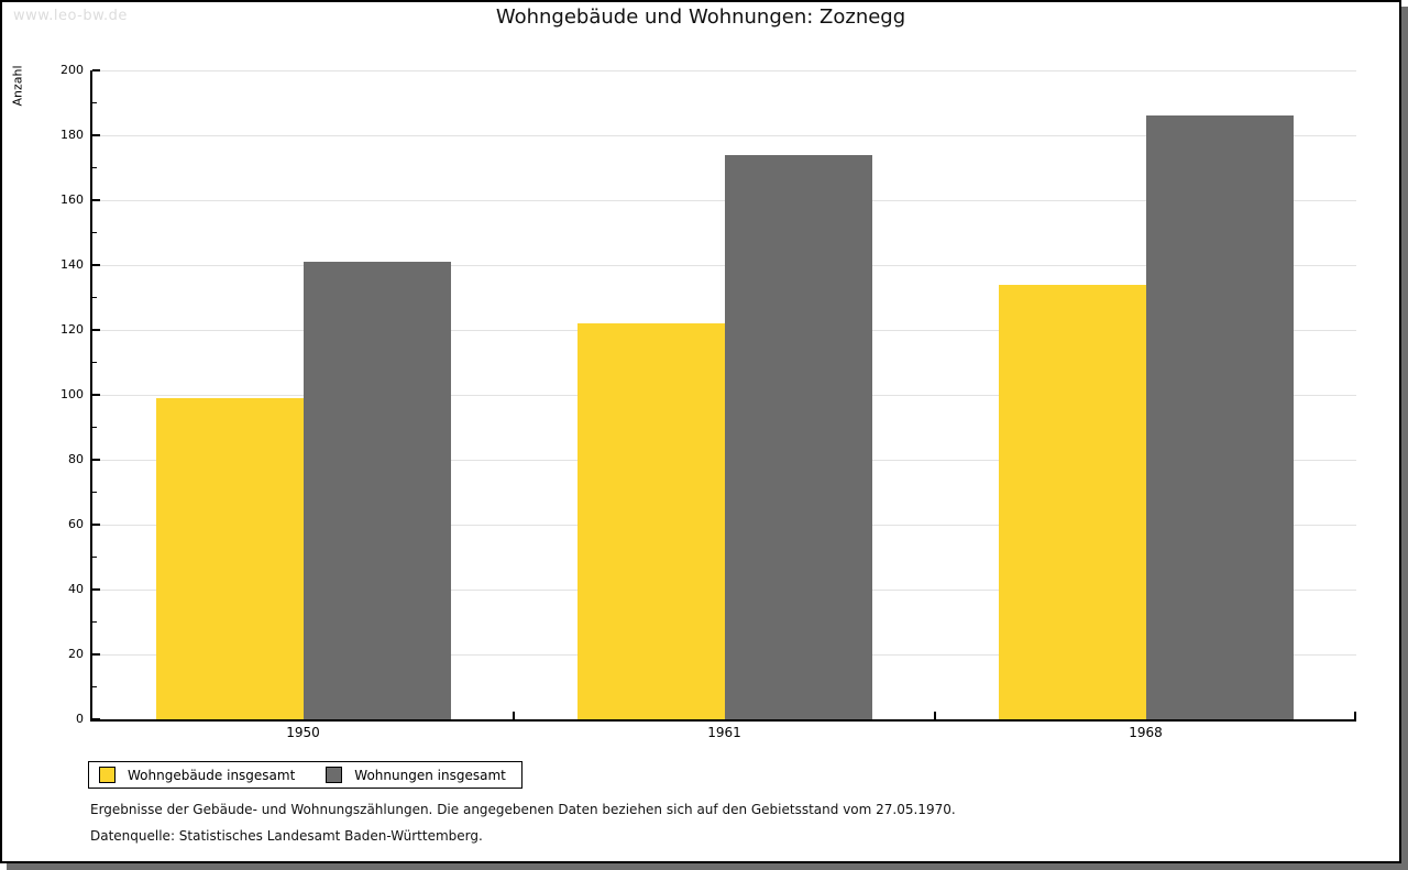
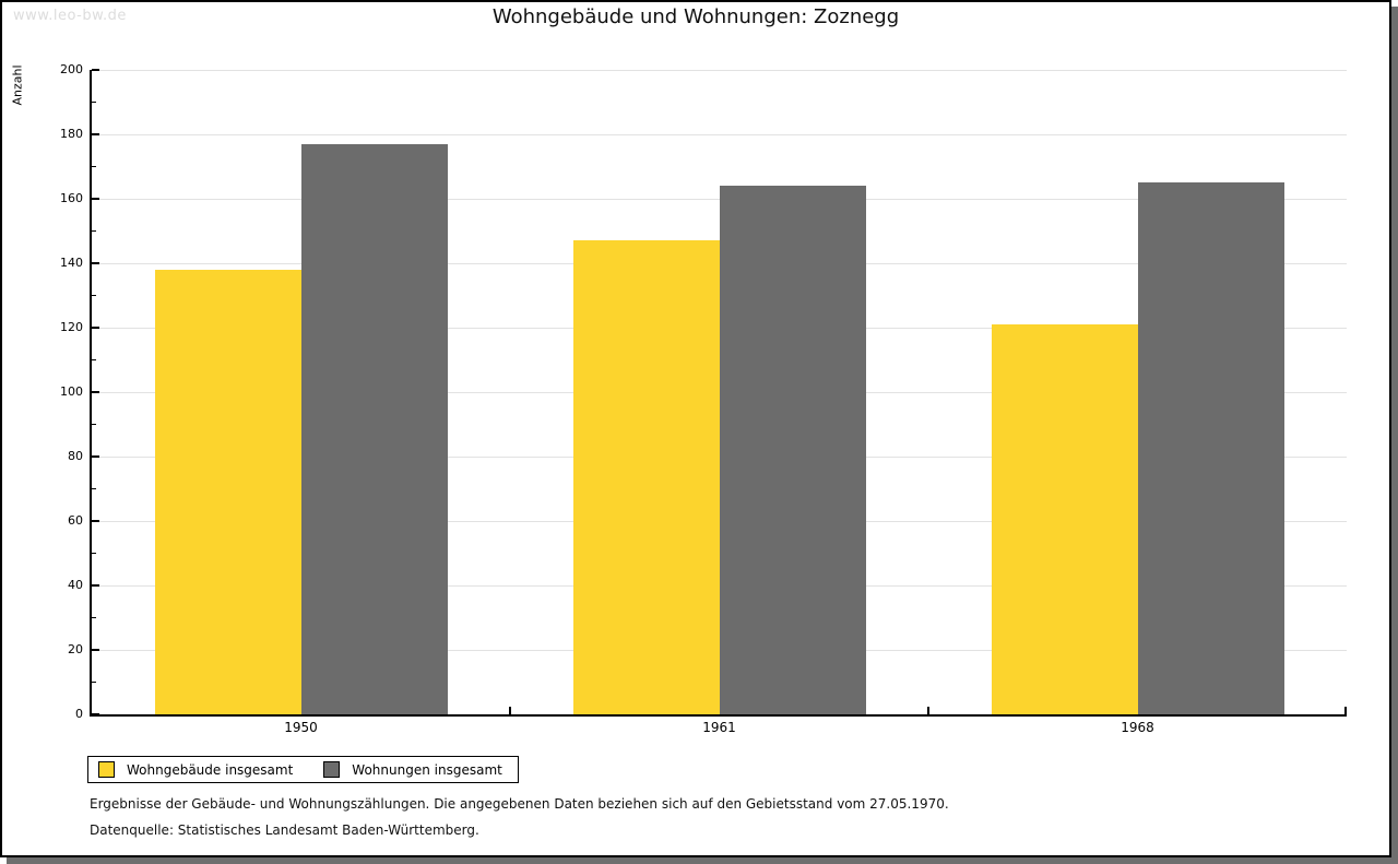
Wohngebäude insgesamt/1950: 99 -> 138
Wohnungen insgesamt/1950: 141 -> 177
Wohngebäude insgesamt/1961: 122 -> 147
Wohnungen insgesamt/1961: 174 -> 164
Wohngebäude insgesamt/1968: 134 -> 121
Wohnungen insgesamt/1968: 186 -> 165
